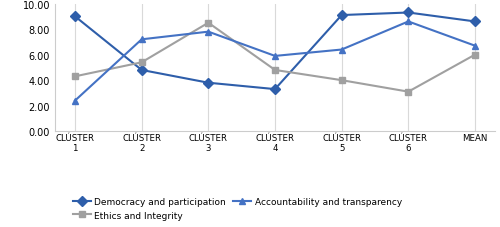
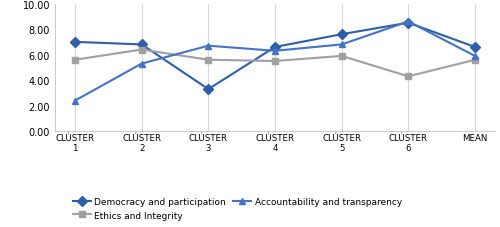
Democracy and participation/CLÚSTER 1: 9.0 -> 7.0
Ethics and Integrity/CLÚSTER 1: 4.3 -> 5.6
Democracy and participation/CLÚSTER 2: 4.8 -> 6.8
Ethics and Integrity/CLÚSTER 2: 5.4 -> 6.4
Accountability and transparency/CLÚSTER 2: 7.2 -> 5.3
Democracy and participation/CLÚSTER 3: 3.8 -> 3.3
Ethics and Integrity/CLÚSTER 3: 8.5 -> 5.6
Accountability and transparency/CLÚSTER 3: 7.8 -> 6.7
Democracy and participation/CLÚSTER 4: 3.3 -> 6.6
Ethics and Integrity/CLÚSTER 4: 4.8 -> 5.5
Accountability and transparency/CLÚSTER 4: 5.9 -> 6.3
Democracy and participation/CLÚSTER 5: 9.1 -> 7.6
Ethics and Integrity/CLÚSTER 5: 4.0 -> 5.9
Accountability and transparency/CLÚSTER 5: 6.4 -> 6.8
Democracy and participation/CLÚSTER 6: 9.3 -> 8.5
Ethics and Integrity/CLÚSTER 6: 3.1 -> 4.3
Democracy and participation/MEAN: 8.6 -> 6.6
Ethics and Integrity/MEAN: 6.0 -> 5.6
Accountability and transparency/MEAN: 6.7 -> 5.9
